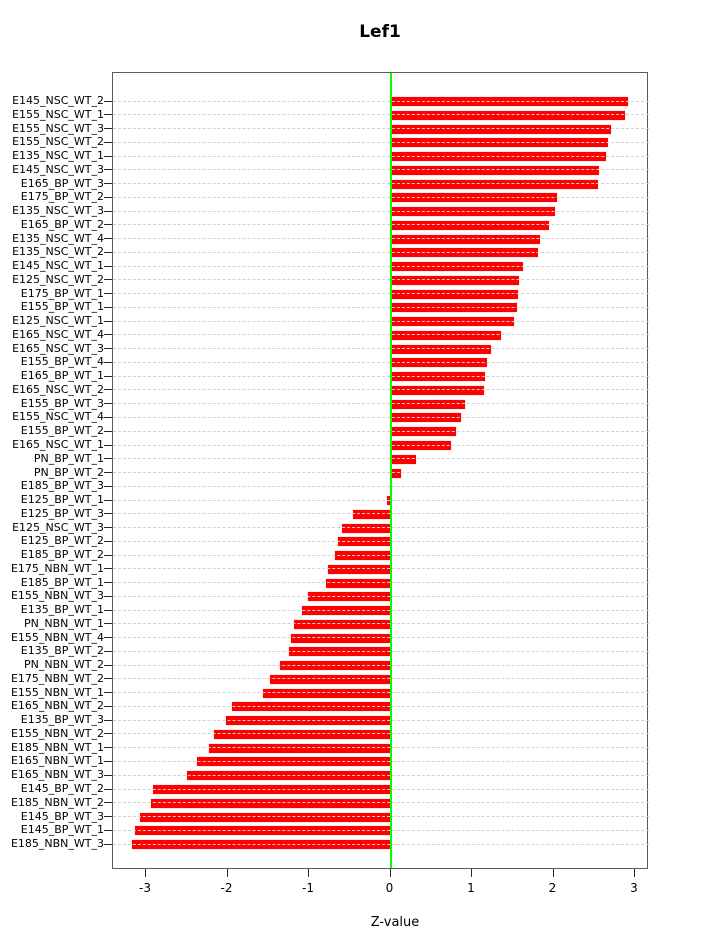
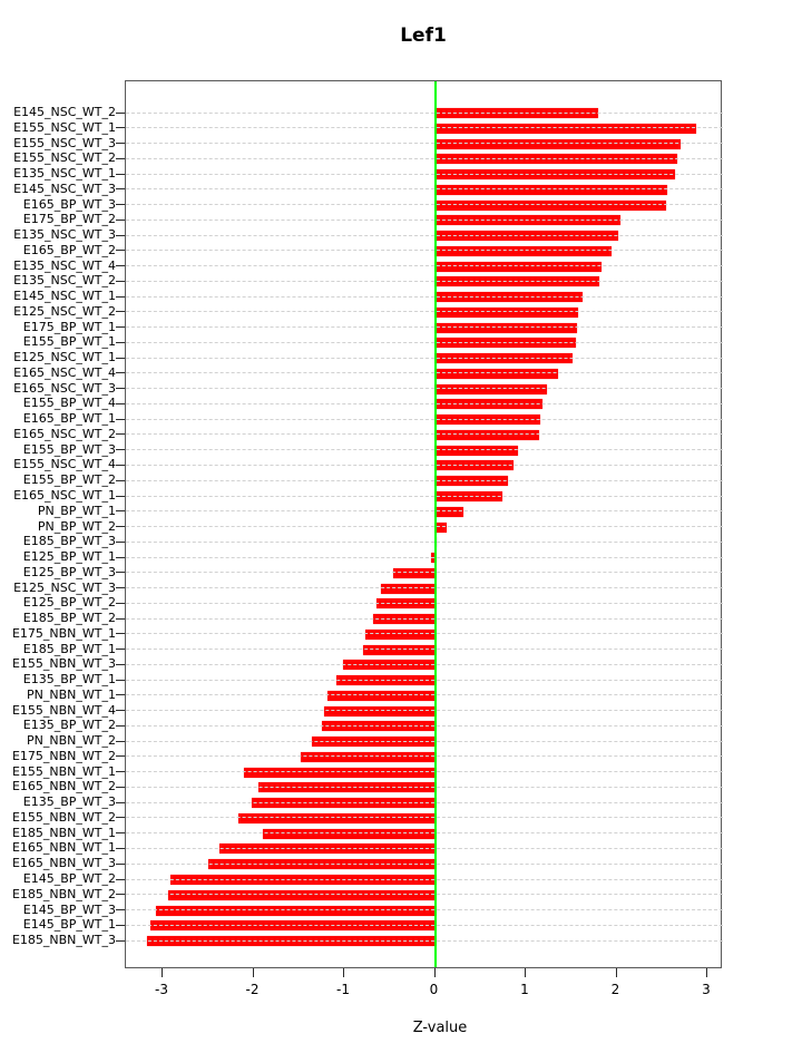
E145_NSC_WT_2: 2.9 -> 1.8
E155_NBN_WT_1: -1.6 -> -2.1
E185_NBN_WT_1: -2.2 -> -1.9
